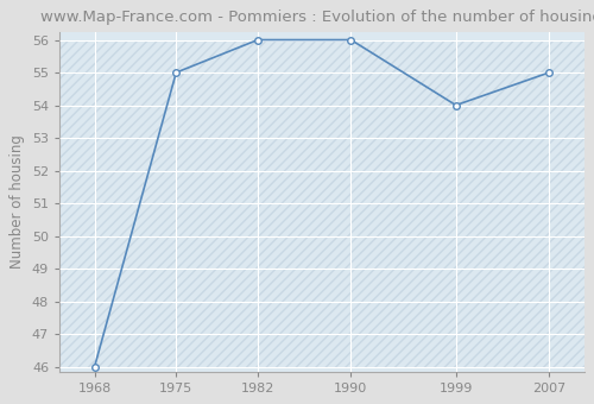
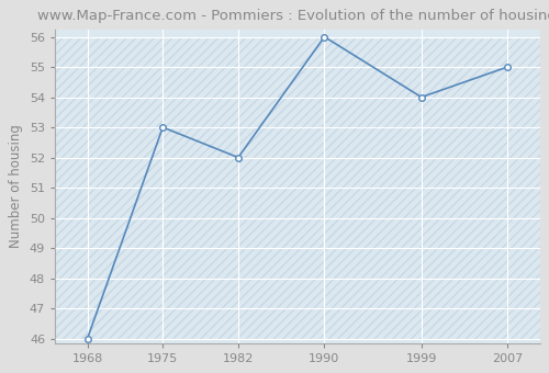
1975: 55 -> 53
1982: 56 -> 52
